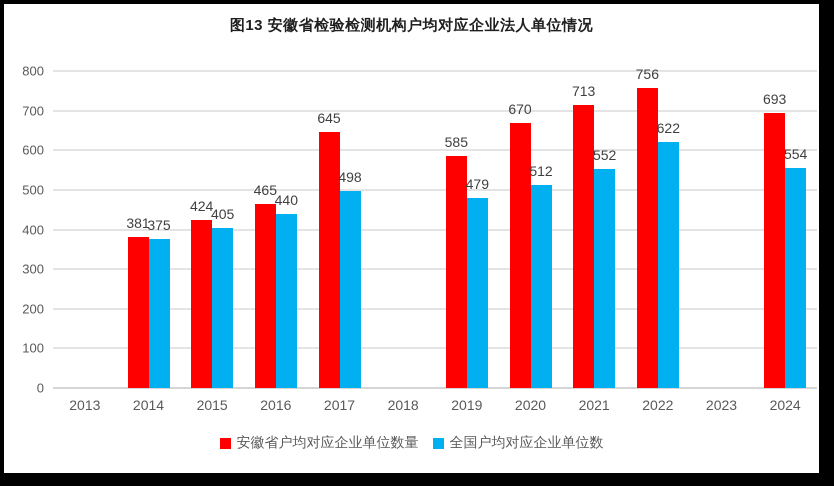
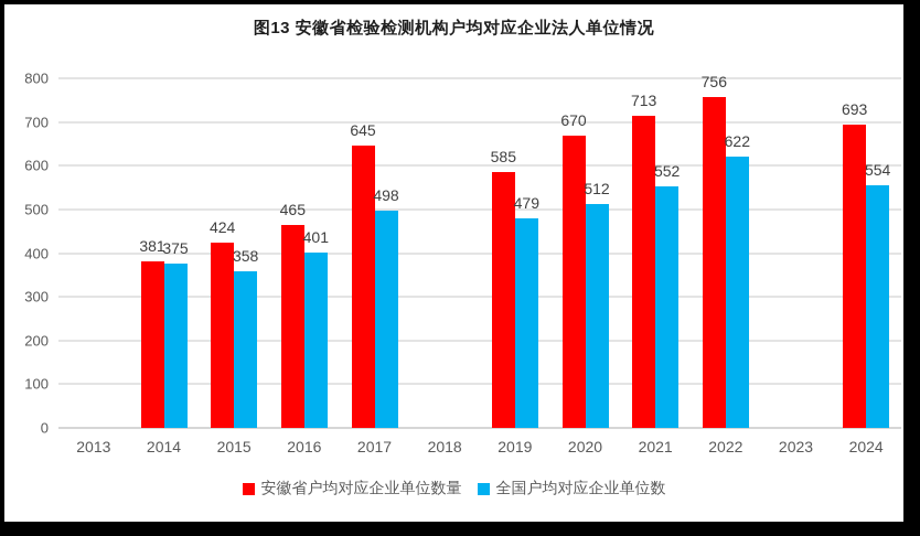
全国户均对应企业单位数/2015: 405 -> 358
全国户均对应企业单位数/2016: 440 -> 401
